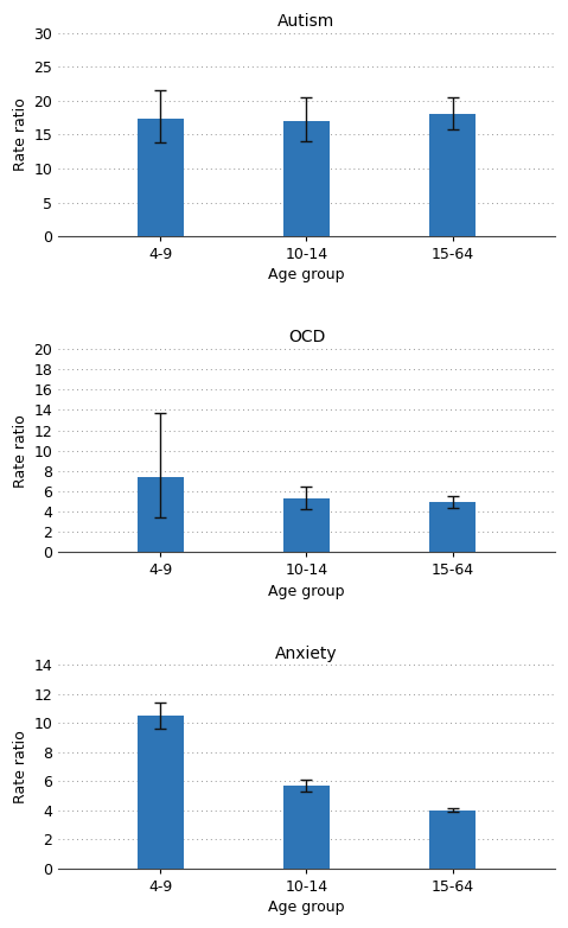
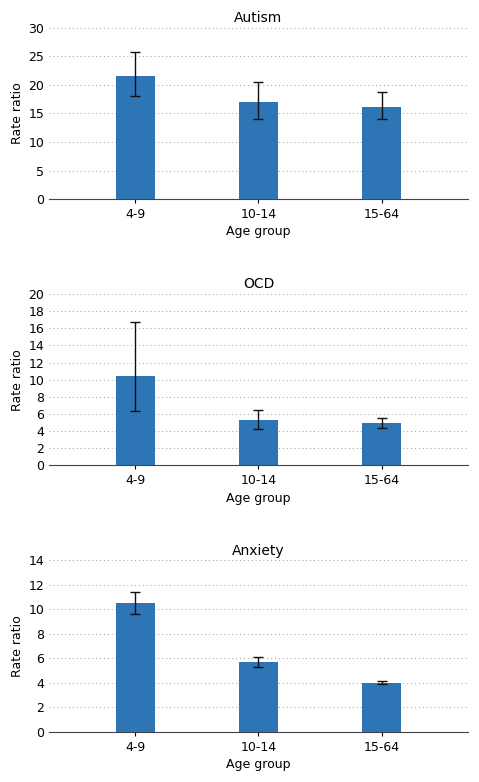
Autism/4-9: 17.4 -> 21.5
Autism/15-64: 18.0 -> 16.2
OCD/4-9: 7.4 -> 10.4
